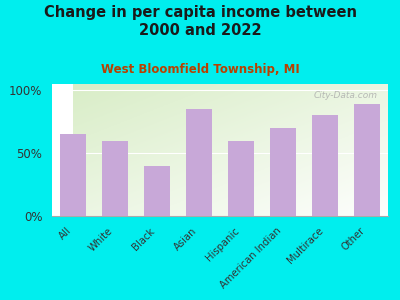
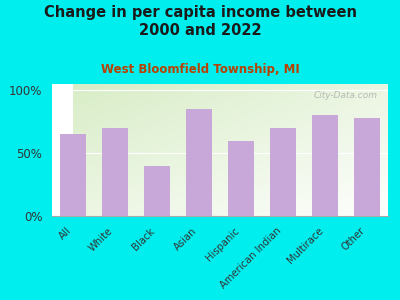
White: 60% -> 70%
Other: 89% -> 78%
